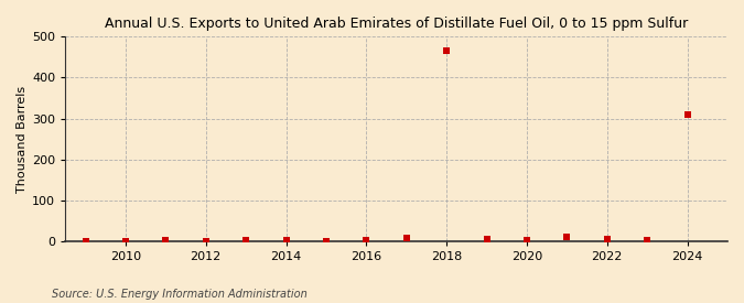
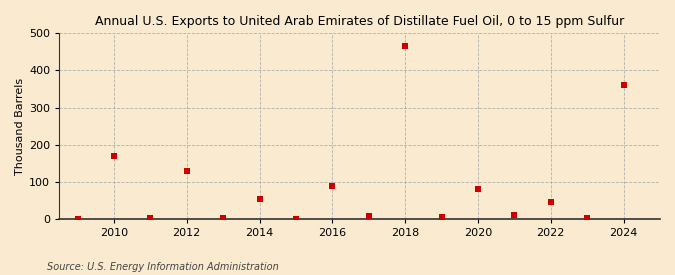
2010: 1 -> 170
2012: 1 -> 130
2014: 2 -> 55
2016: 3 -> 90
2020: 2 -> 80
2022: 4 -> 45
2024: 311 -> 360
